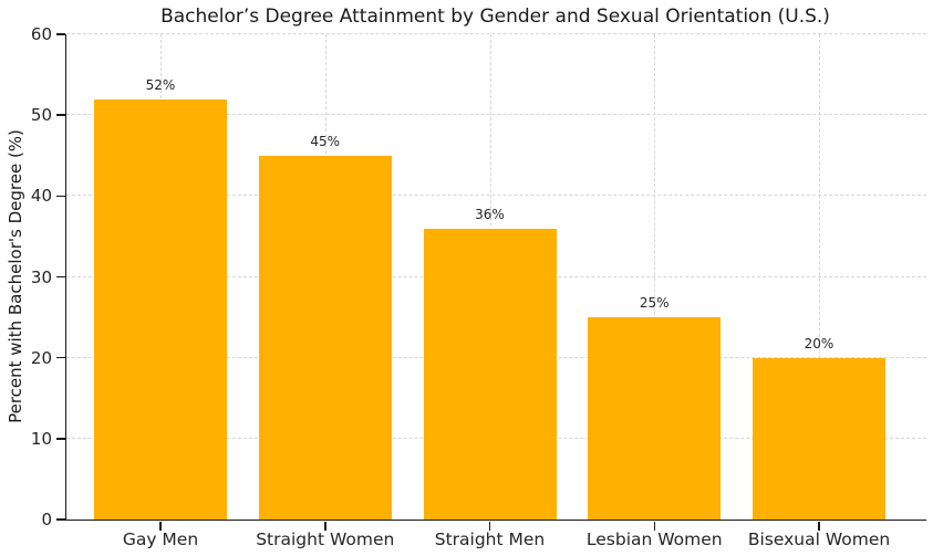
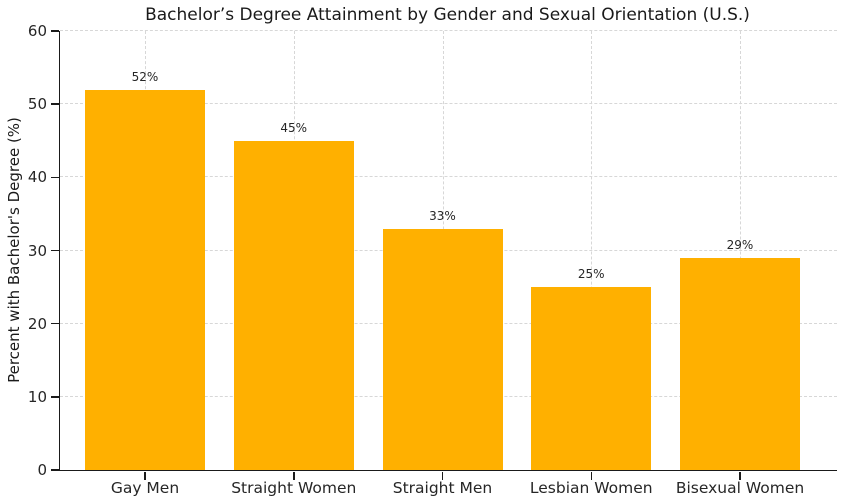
Straight Men: 36% -> 33%
Bisexual Women: 20% -> 29%
